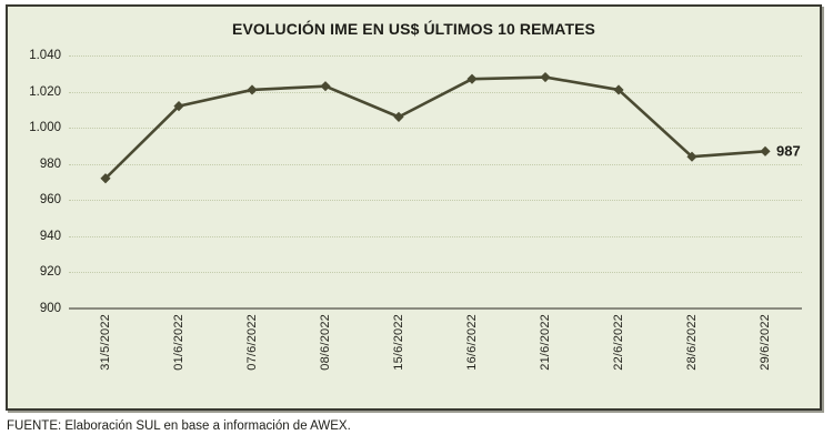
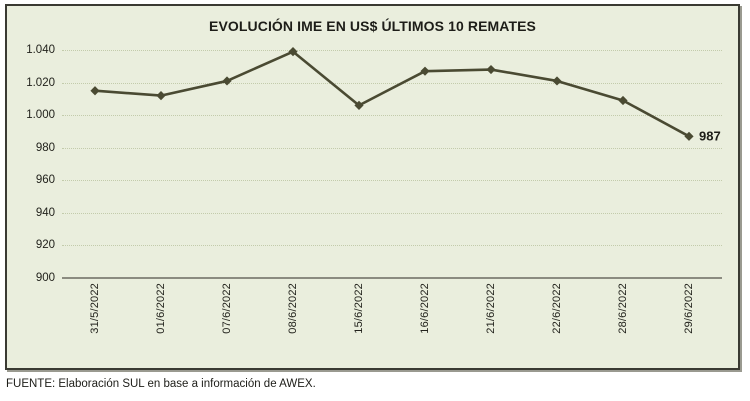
31/5/2022: 972 -> 1015
08/6/2022: 1023 -> 1039
28/6/2022: 984 -> 1009
